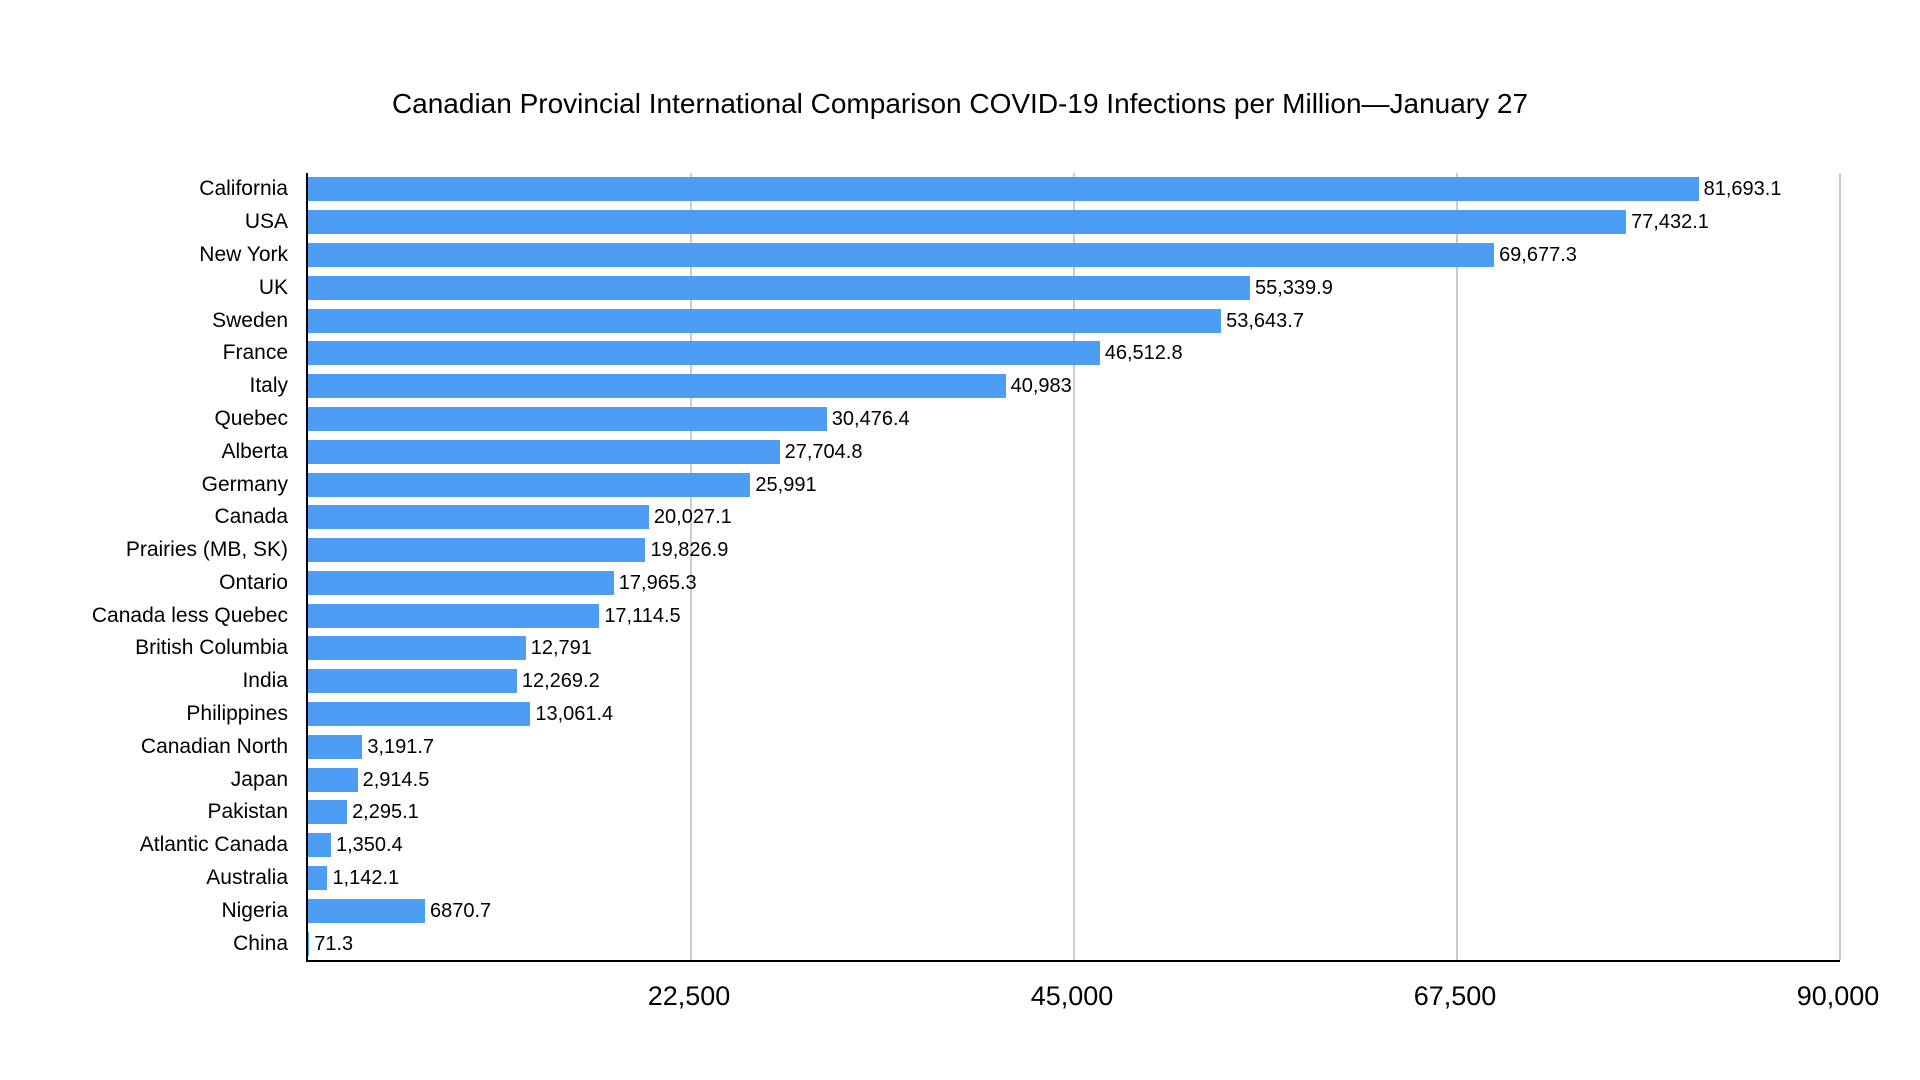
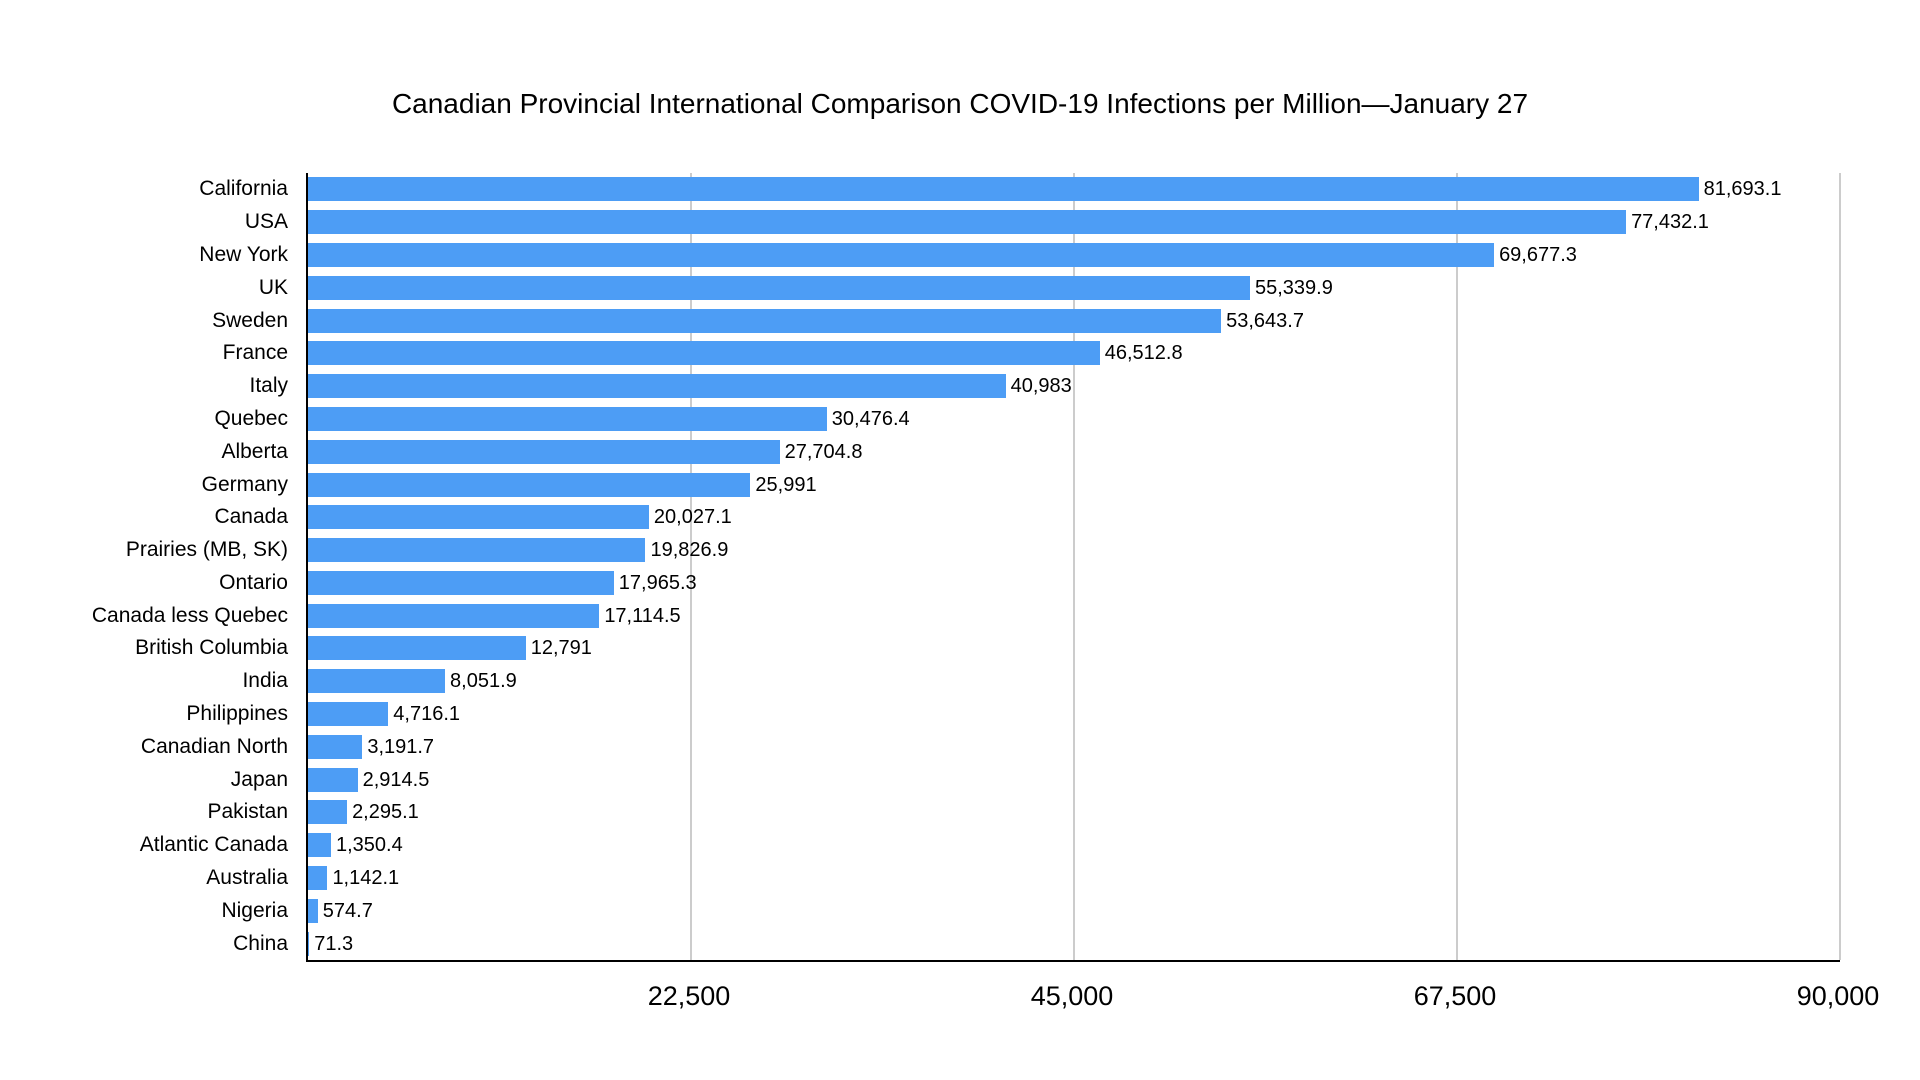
India: 12,269.2 -> 8,051.9
Philippines: 13,061.4 -> 4,716.1
Nigeria: 6870.7 -> 574.7
